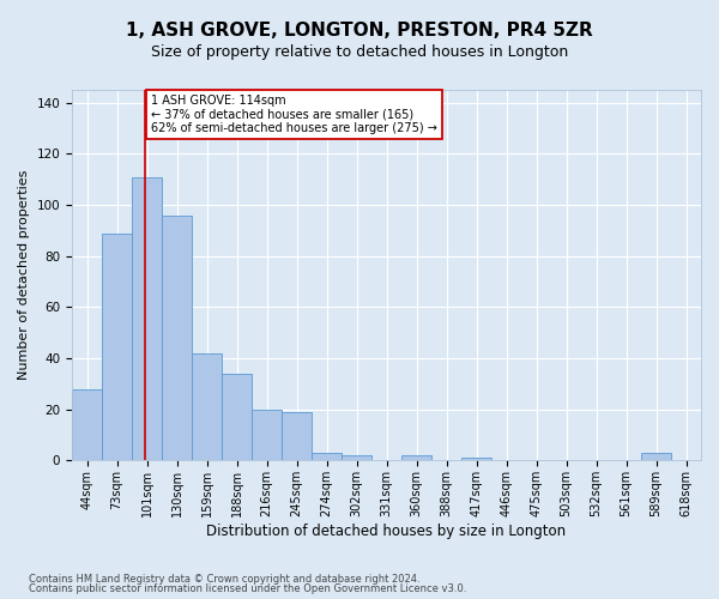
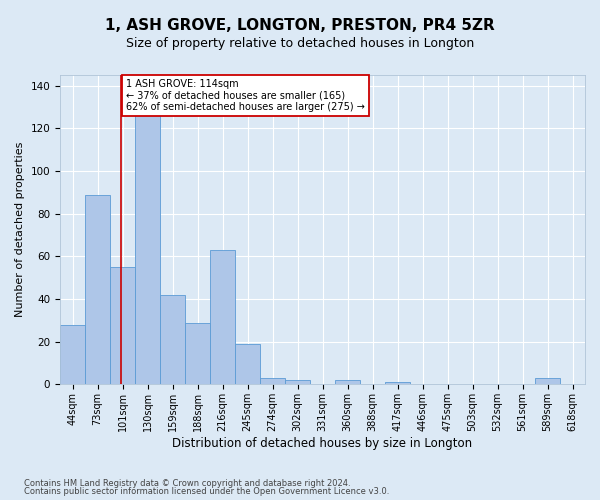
101sqm: 111 -> 55
130sqm: 96 -> 127
188sqm: 34 -> 29
216sqm: 20 -> 63
